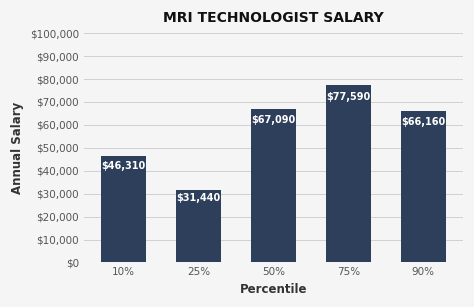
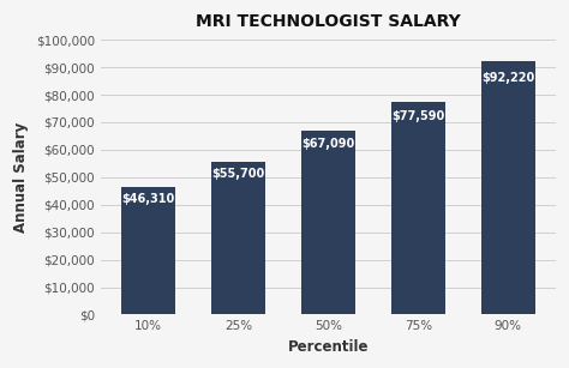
25%: $31,440 -> $55,700
90%: $66,160 -> $92,220
